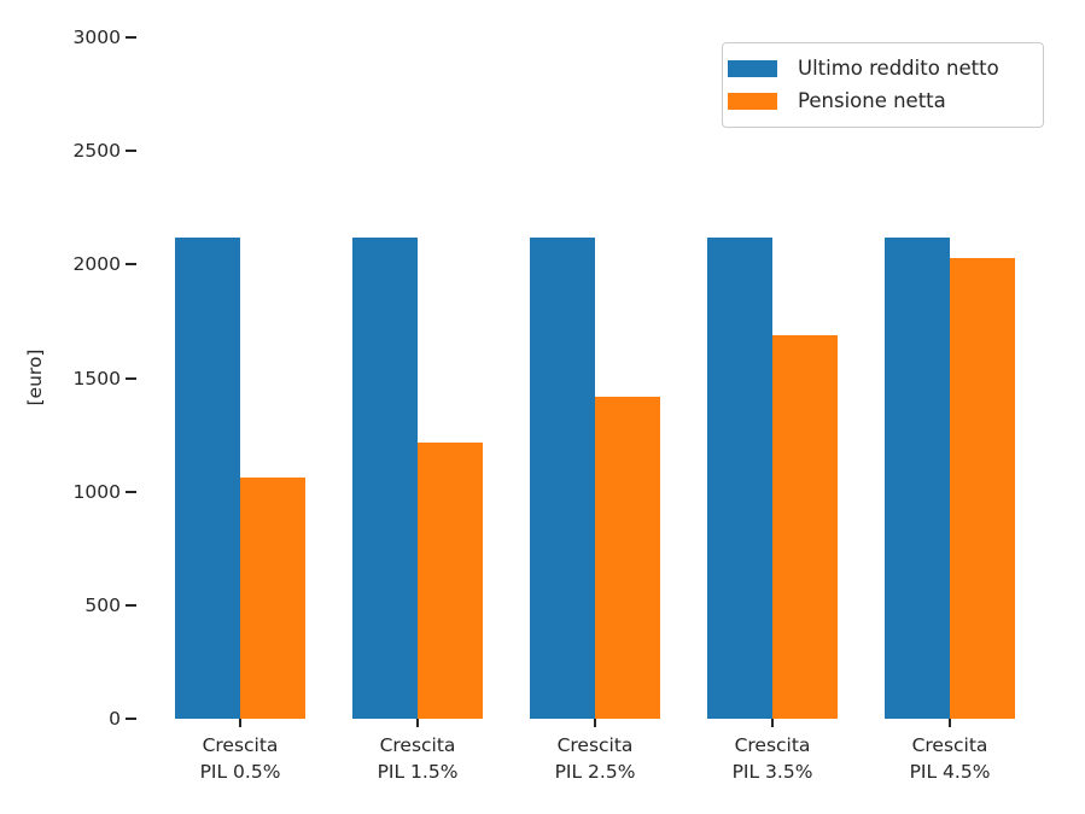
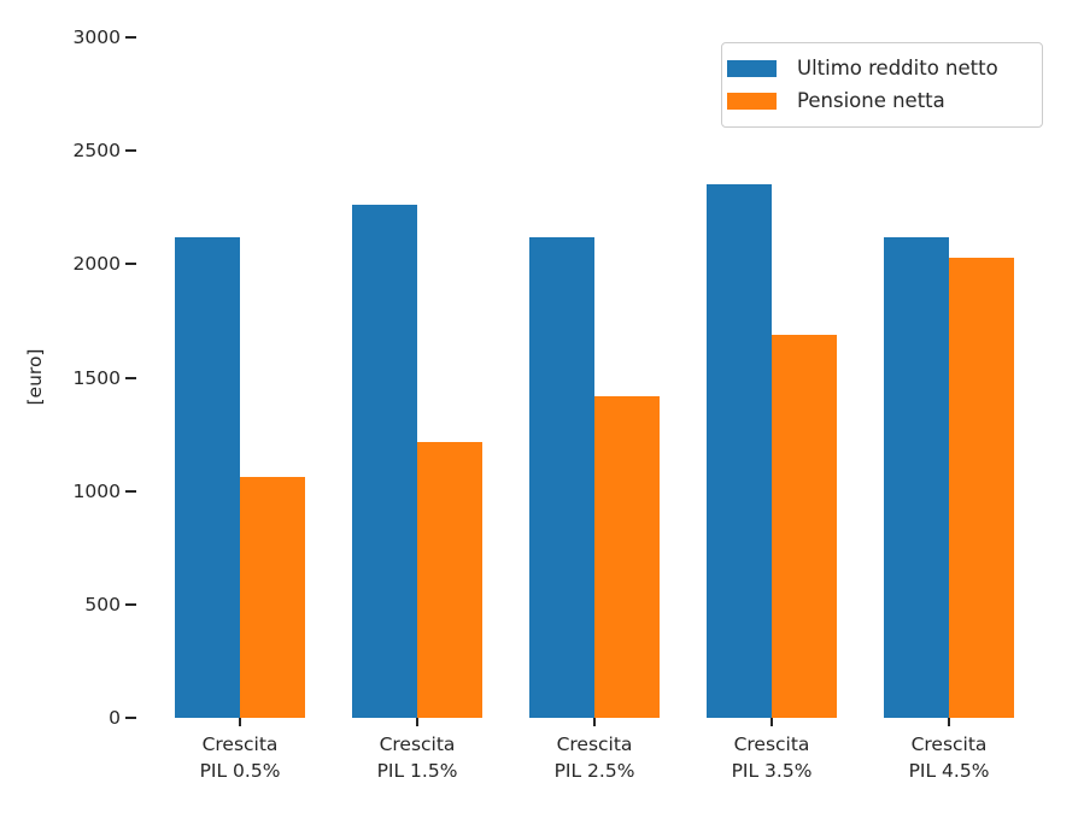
Ultimo reddito netto/Crescita PIL 1.5%: 2120 -> 2260
Ultimo reddito netto/Crescita PIL 3.5%: 2120 -> 2350
